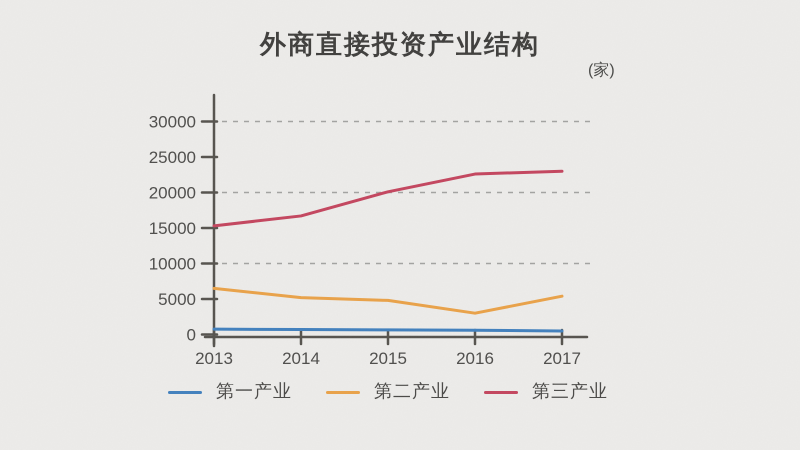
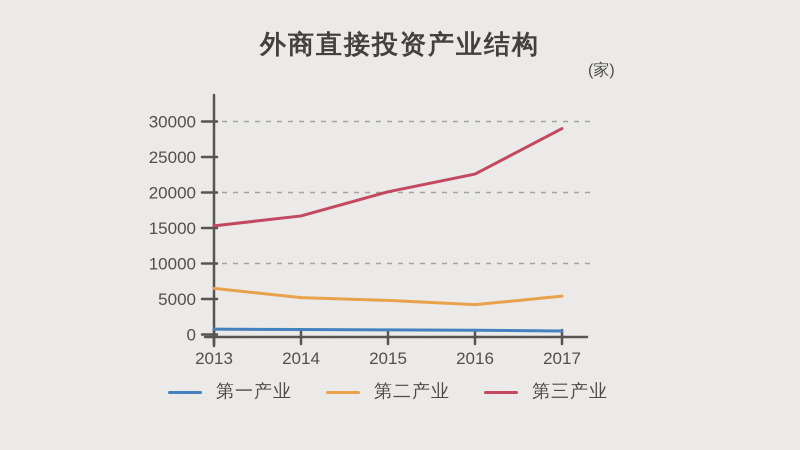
第二产业/2016: 3000 -> 4000
第三产业/2017: 23000 -> 29000
